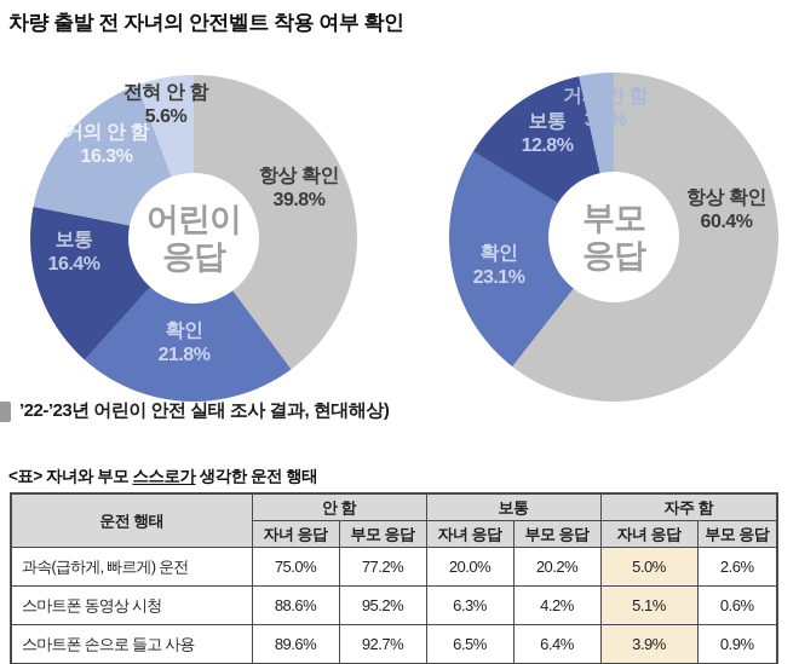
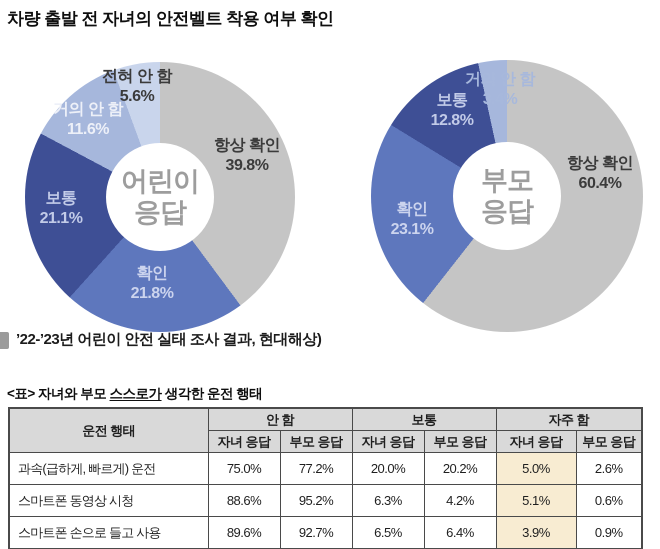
어린이 응답/보통: 16.4% -> 21.1%
어린이 응답/거의 안 함: 16.3% -> 11.6%
